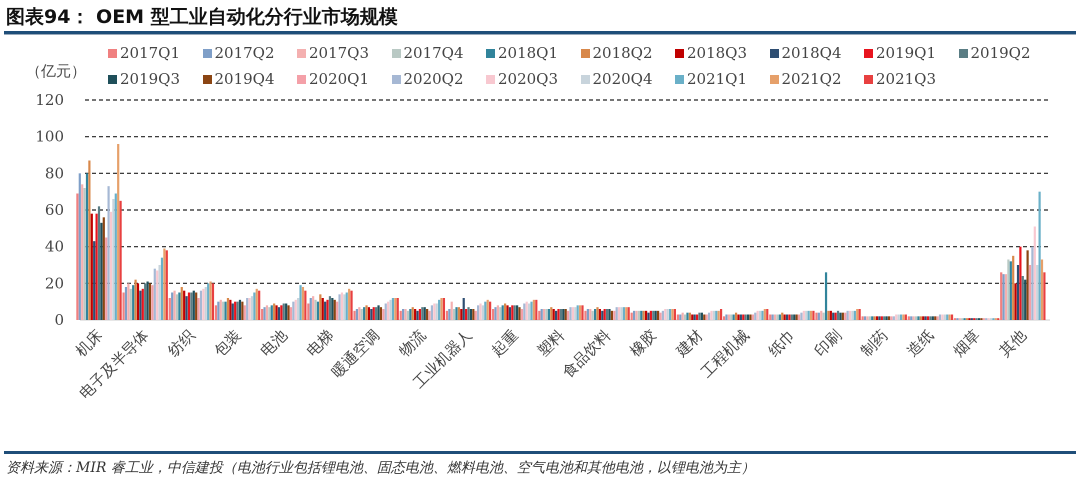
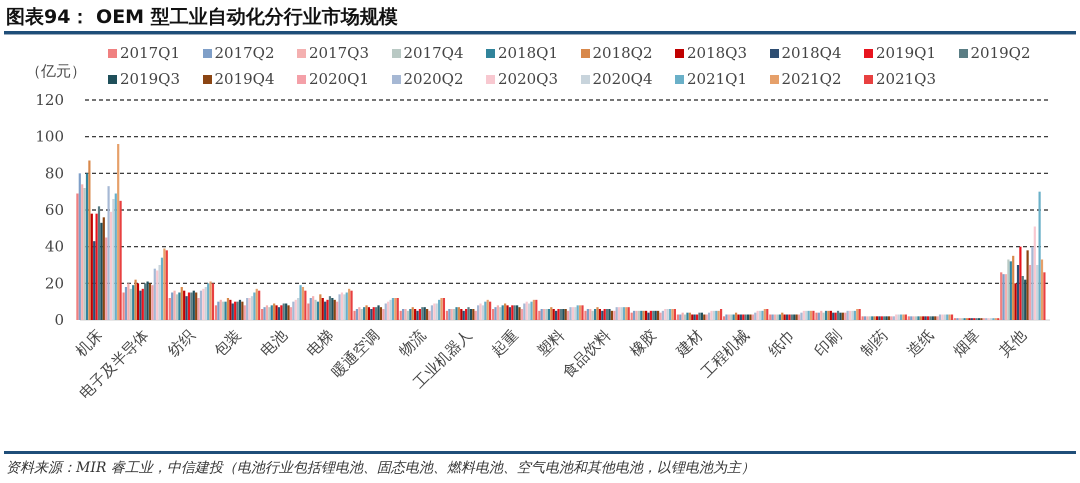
2017Q3/工业机器人: 10 -> 6
2018Q4/工业机器人: 12 -> 5
2018Q1/印刷: 26 -> 5
